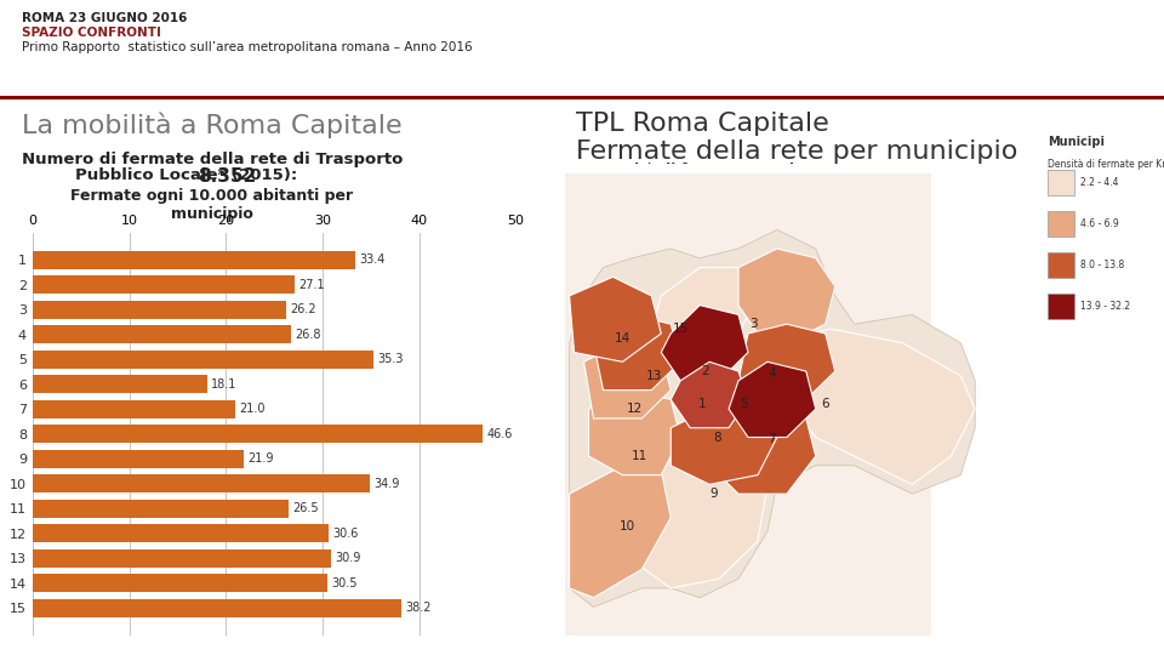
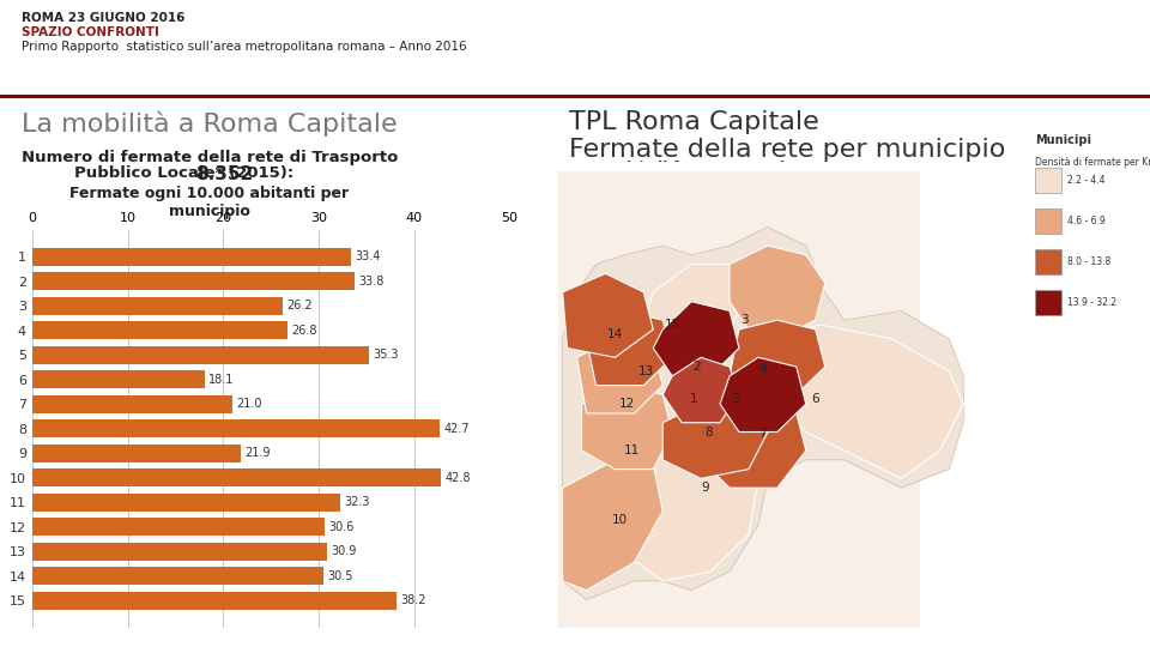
2: 27.1 -> 33.8
8: 46.6 -> 42.7
10: 34.9 -> 42.8
11: 26.5 -> 32.3
